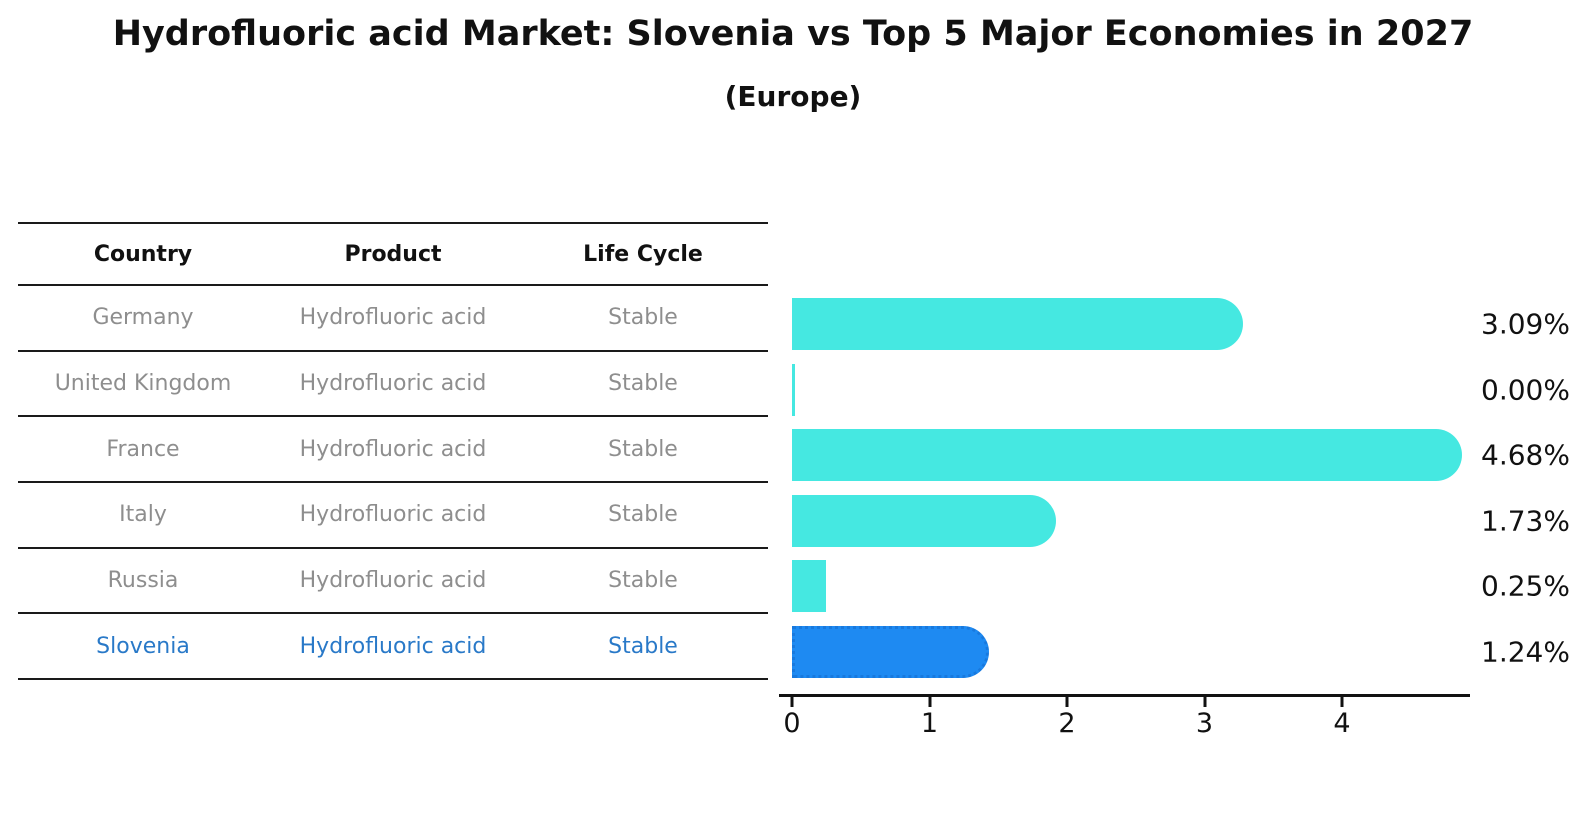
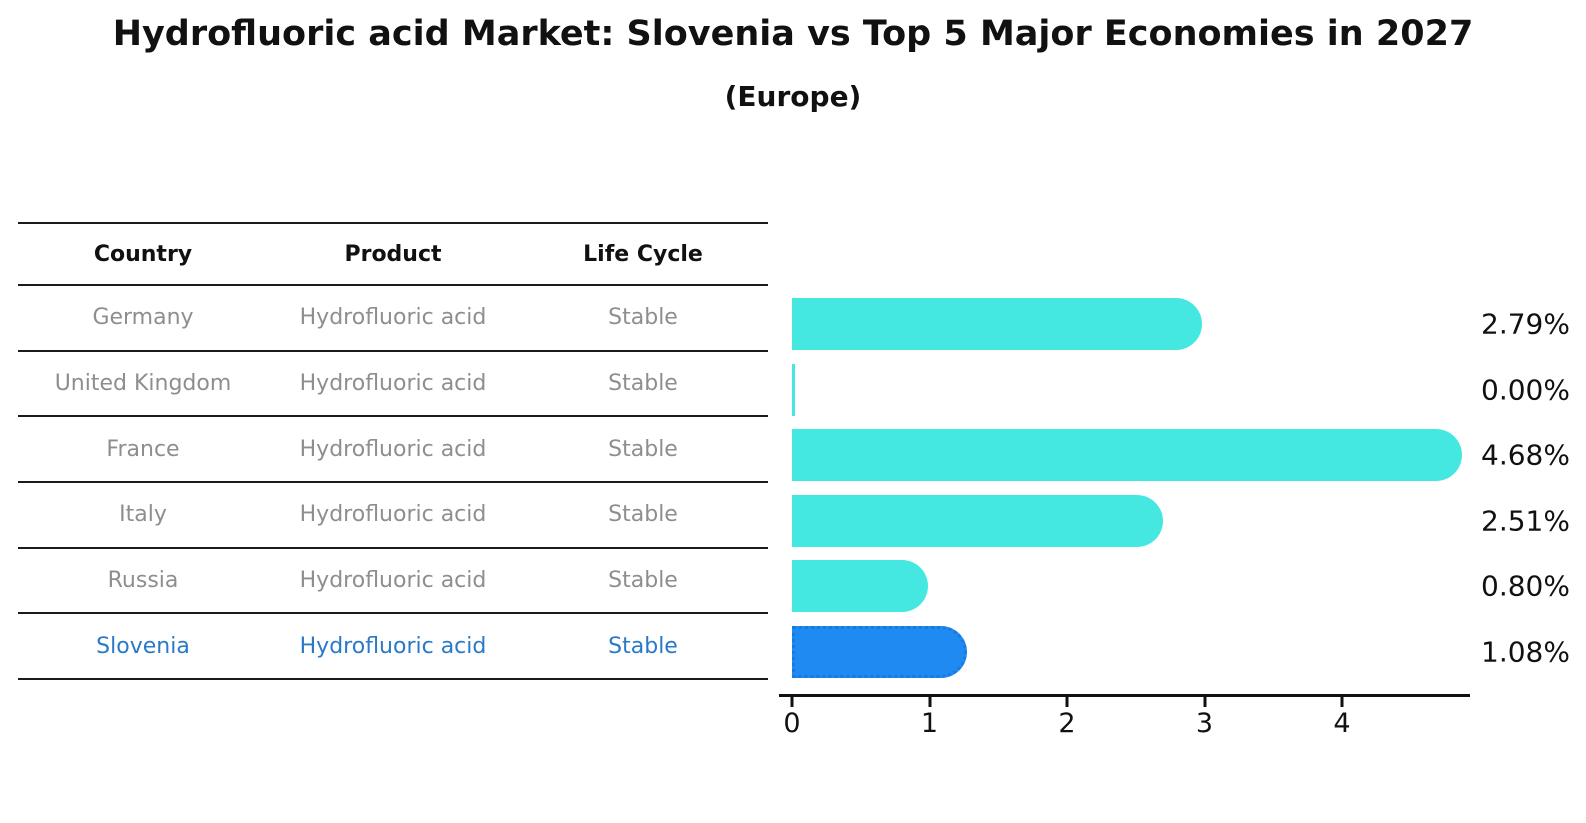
Germany: 3.09% -> 2.79%
Italy: 1.73% -> 2.51%
Russia: 0.25% -> 0.80%
Slovenia: 1.24% -> 1.08%
